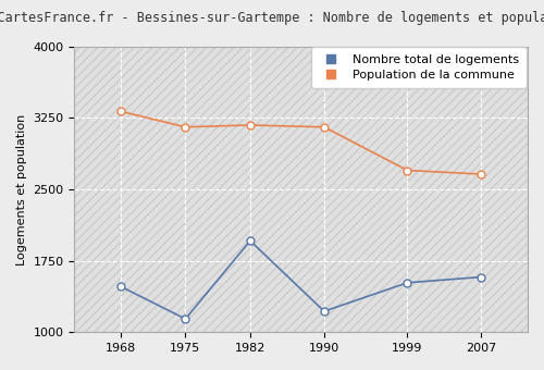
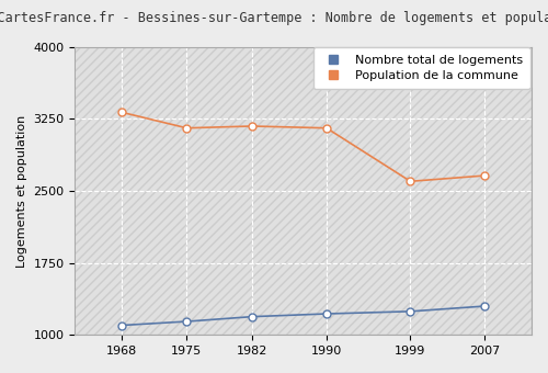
Nombre total de logements/1968: 1480 -> 1100
Nombre total de logements/1982: 1960 -> 1190
Nombre total de logements/1999: 1520 -> 1240
Population de la commune/1999: 2700 -> 2600
Nombre total de logements/2007: 1580 -> 1300
